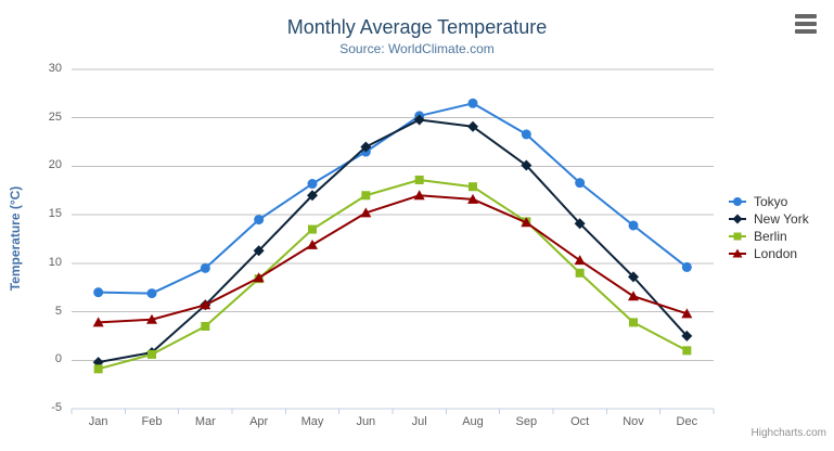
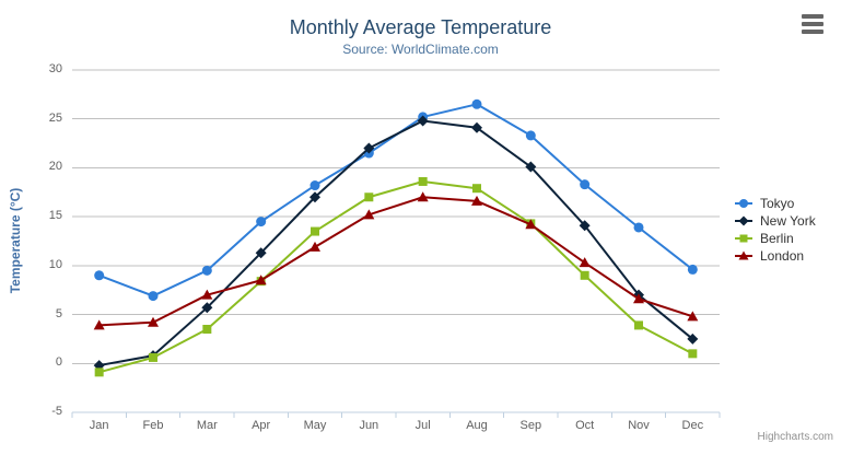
Tokyo/Jan: 7 -> 9
London/Mar: 6 -> 7
New York/Nov: 9 -> 7
